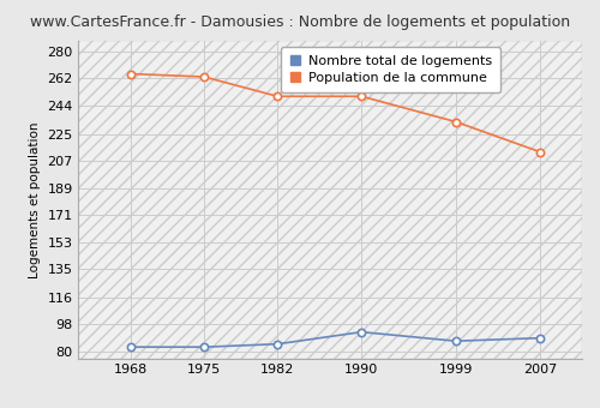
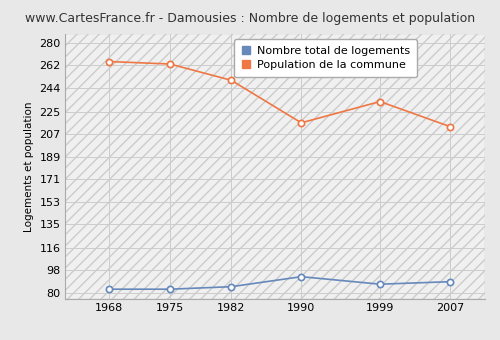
Population de la commune/1990: 250 -> 216
